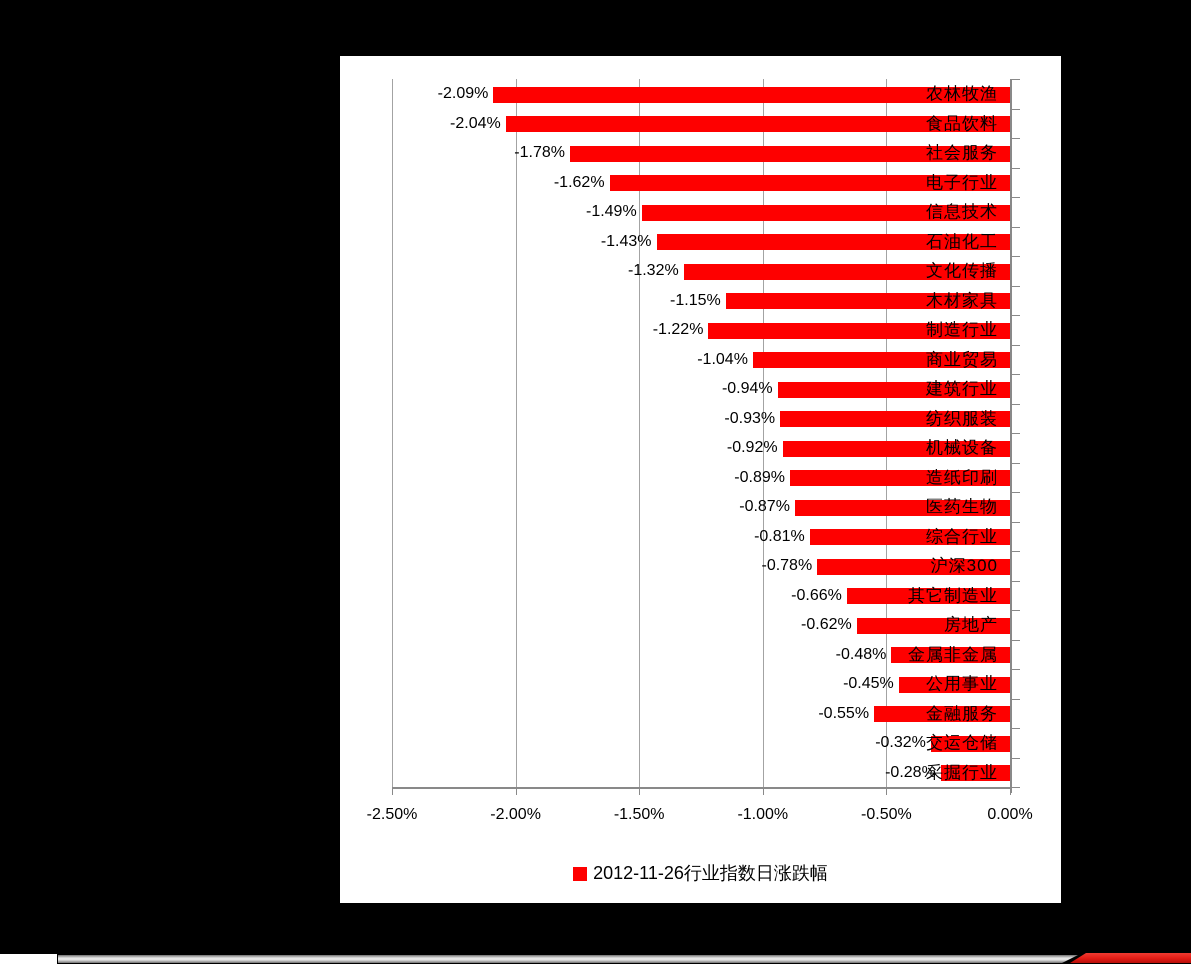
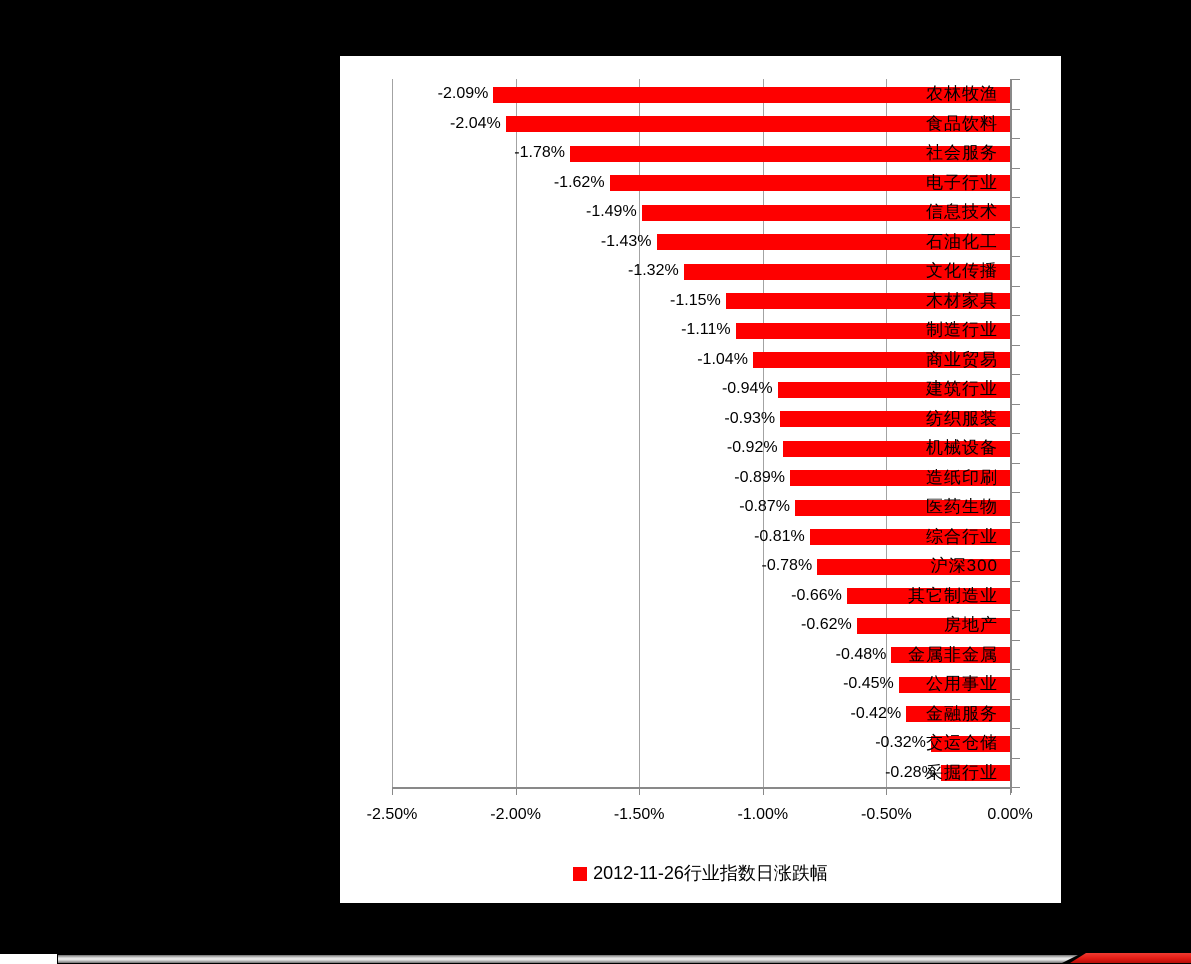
制造行业: -1.22% -> -1.11%
金融服务: -0.55% -> -0.42%
